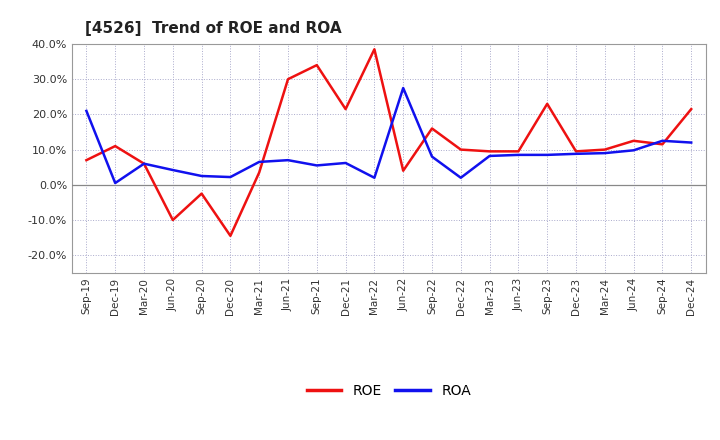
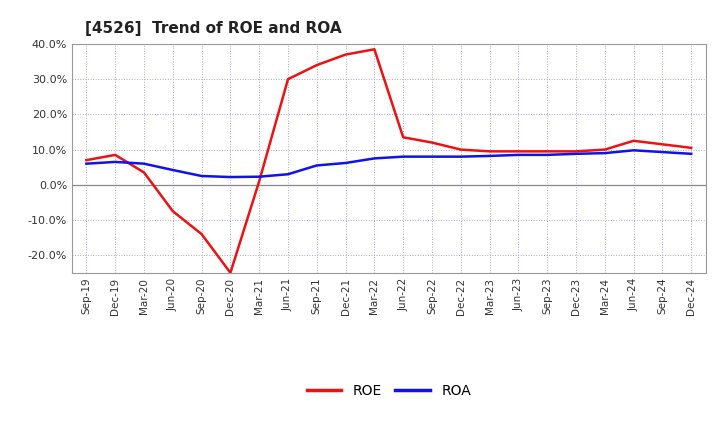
ROA/Sep-19: 21.0% -> 6.0%
ROE/Dec-19: 11.0% -> 8.5%
ROA/Dec-19: 0.5% -> 6.5%
ROE/Mar-20: 6.0% -> 3.5%
ROE/Jun-20: -10.0% -> -7.5%
ROE/Sep-20: -2.5% -> -14.0%
ROE/Dec-20: -14.5% -> -25.0%
ROE/Mar-21: 3.5% -> 1.0%
ROA/Mar-21: 6.5% -> 2.3%
ROA/Jun-21: 7.0% -> 3.0%
ROE/Dec-21: 21.5% -> 37.0%
ROA/Mar-22: 2.0% -> 7.5%
ROE/Jun-22: 4.0% -> 13.5%
ROA/Jun-22: 27.5% -> 8.0%
ROE/Sep-22: 16.0% -> 12.0%
ROA/Dec-22: 2.0% -> 8.0%
ROE/Sep-23: 23.0% -> 9.5%
ROA/Sep-24: 12.5% -> 9.3%
ROE/Dec-24: 21.5% -> 10.5%
ROA/Dec-24: 12.0% -> 8.8%
